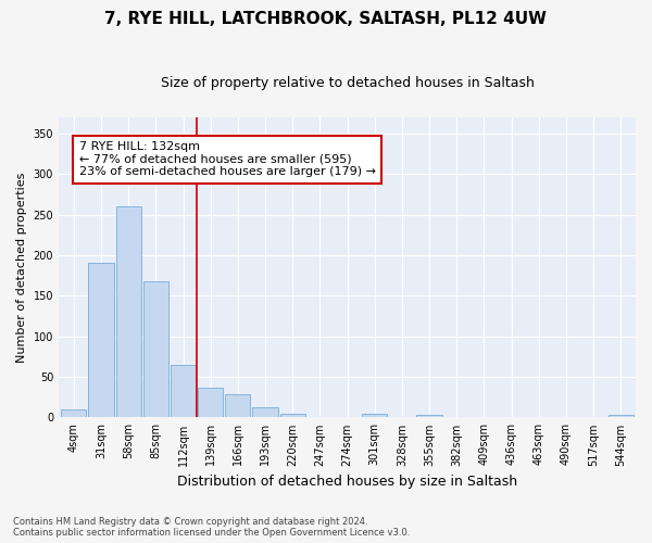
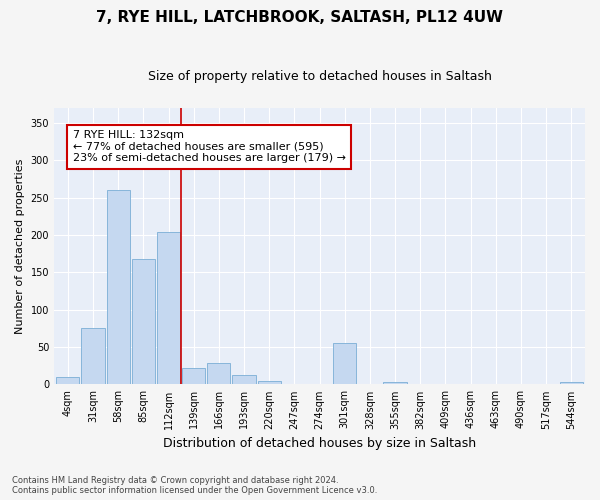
31sqm: 190 -> 76
112sqm: 65 -> 204
139sqm: 37 -> 22
301sqm: 4 -> 56
